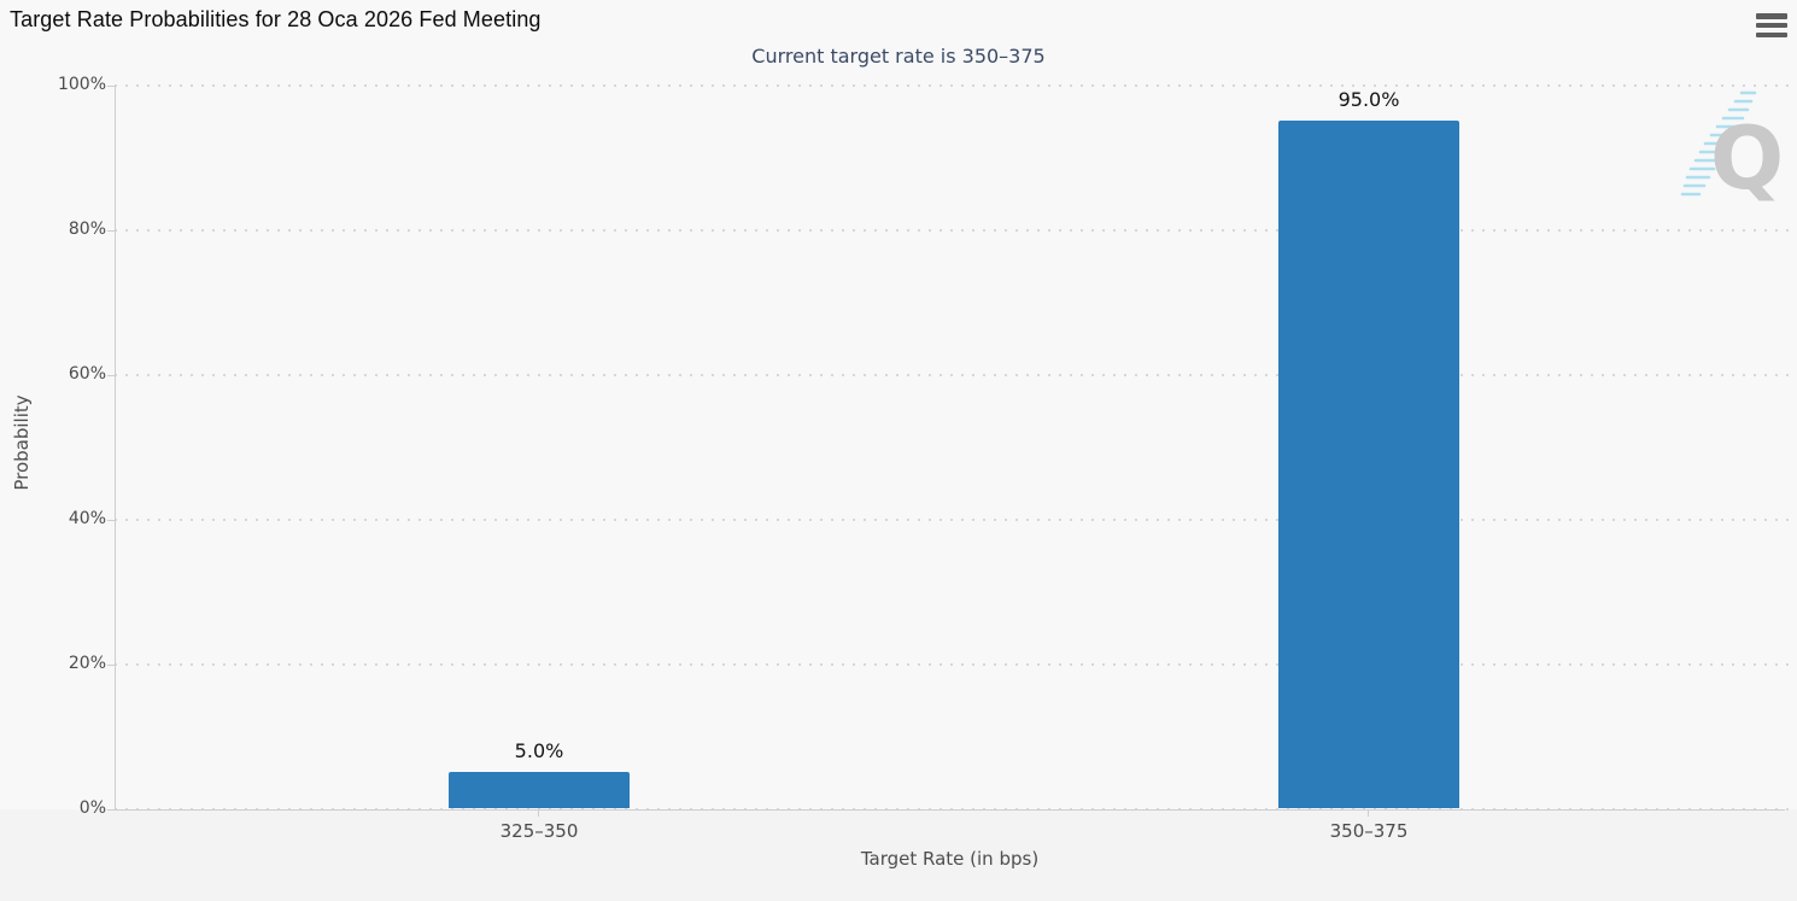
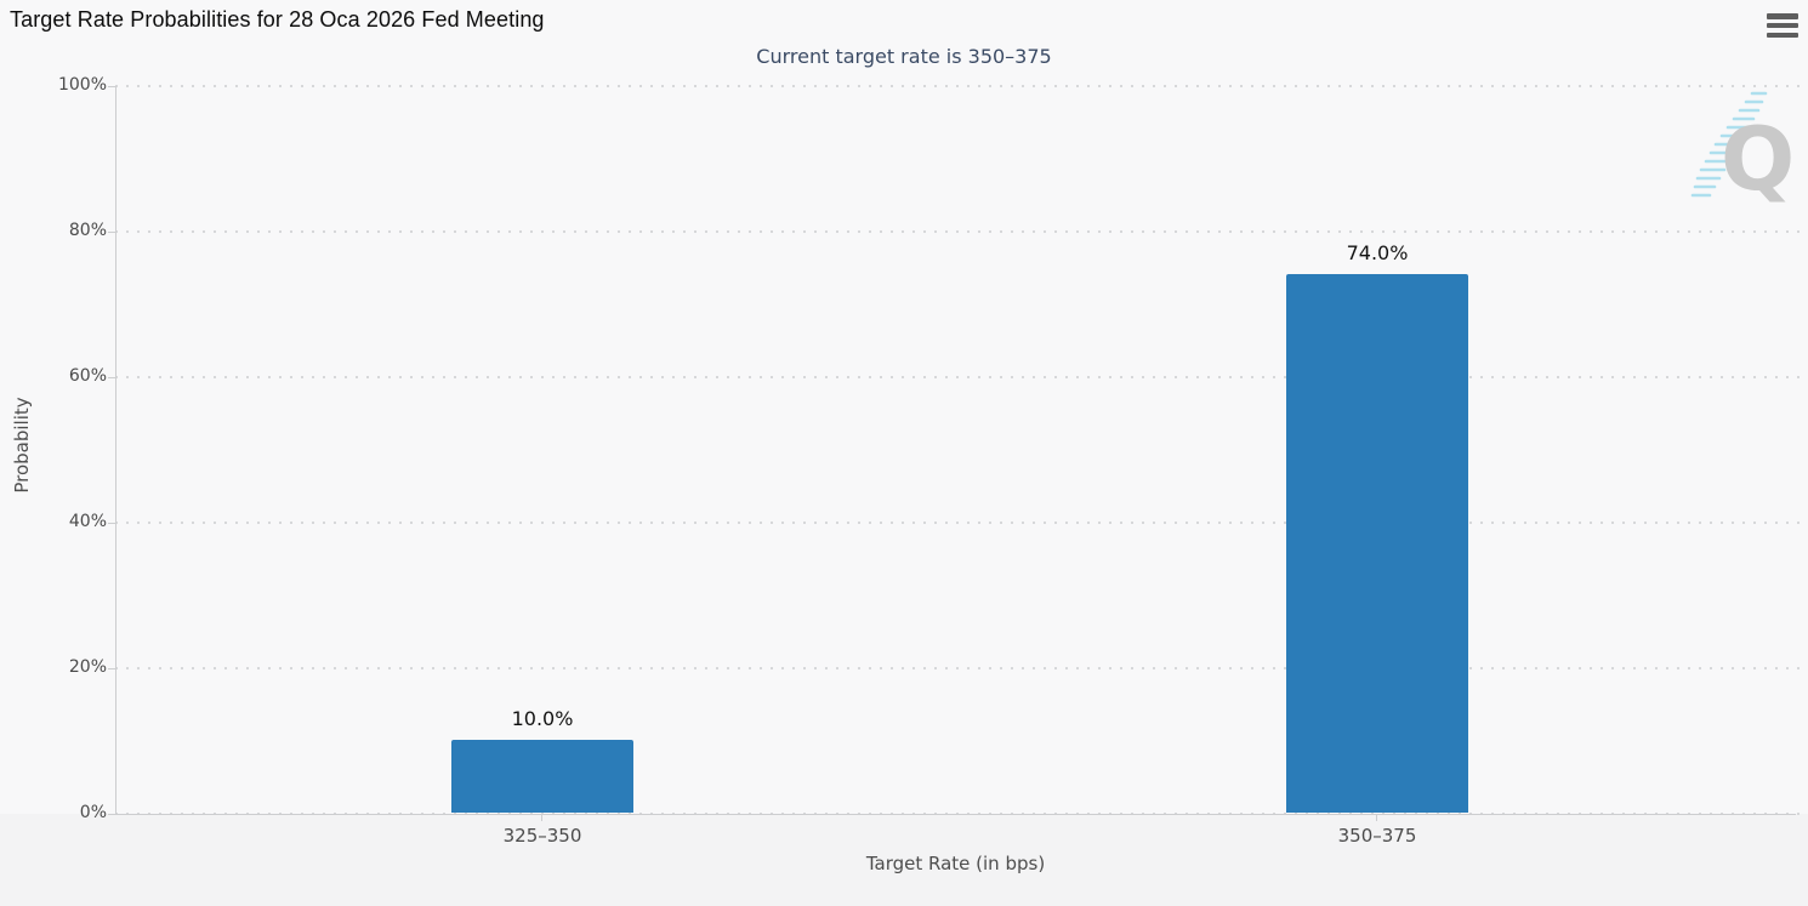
325–350: 5.0% -> 10.0%
350–375: 95.0% -> 74.0%
